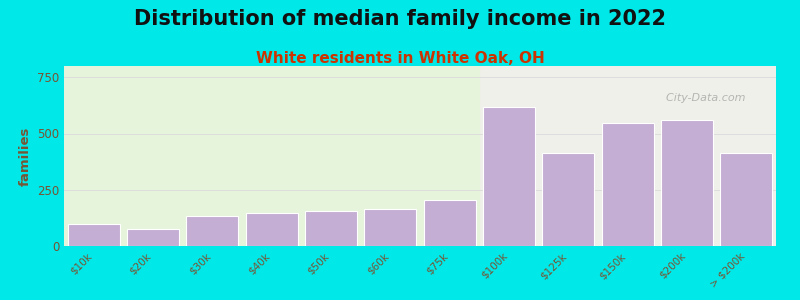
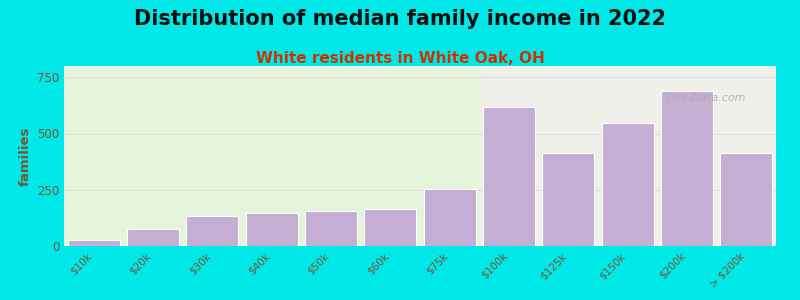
$10k: 100 -> 25
$75k: 205 -> 255
$200k: 560 -> 690
